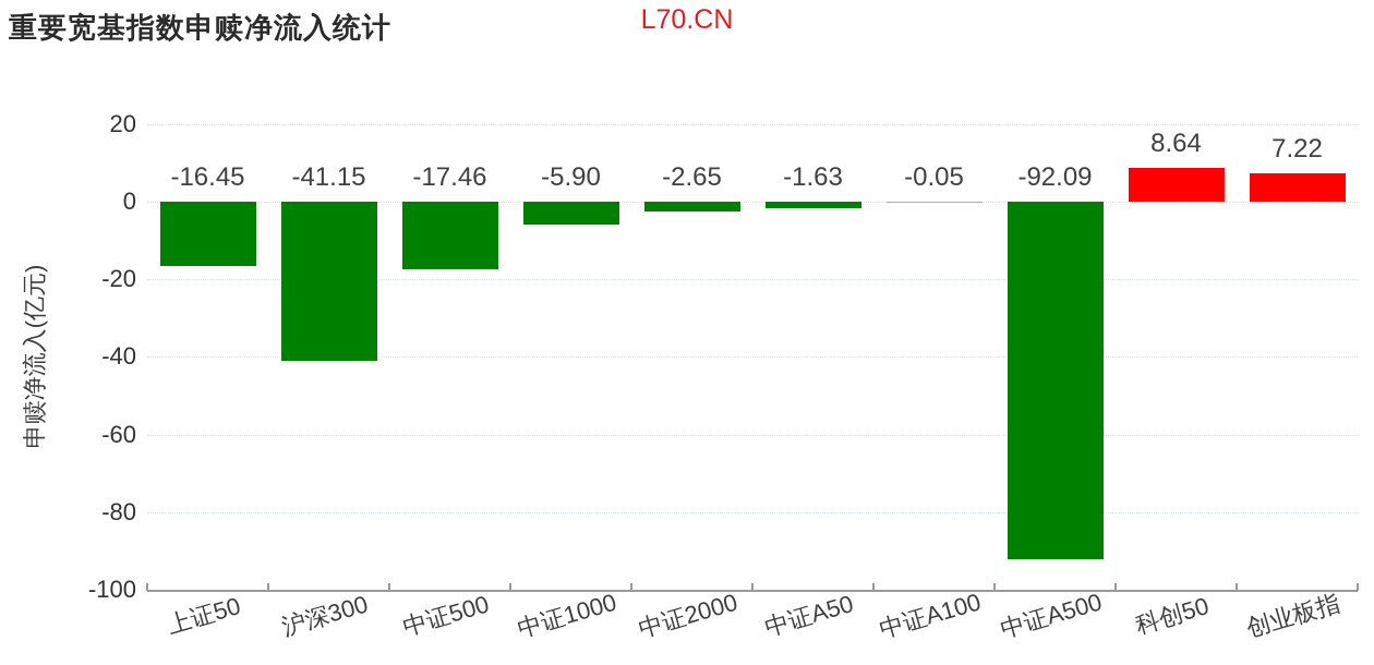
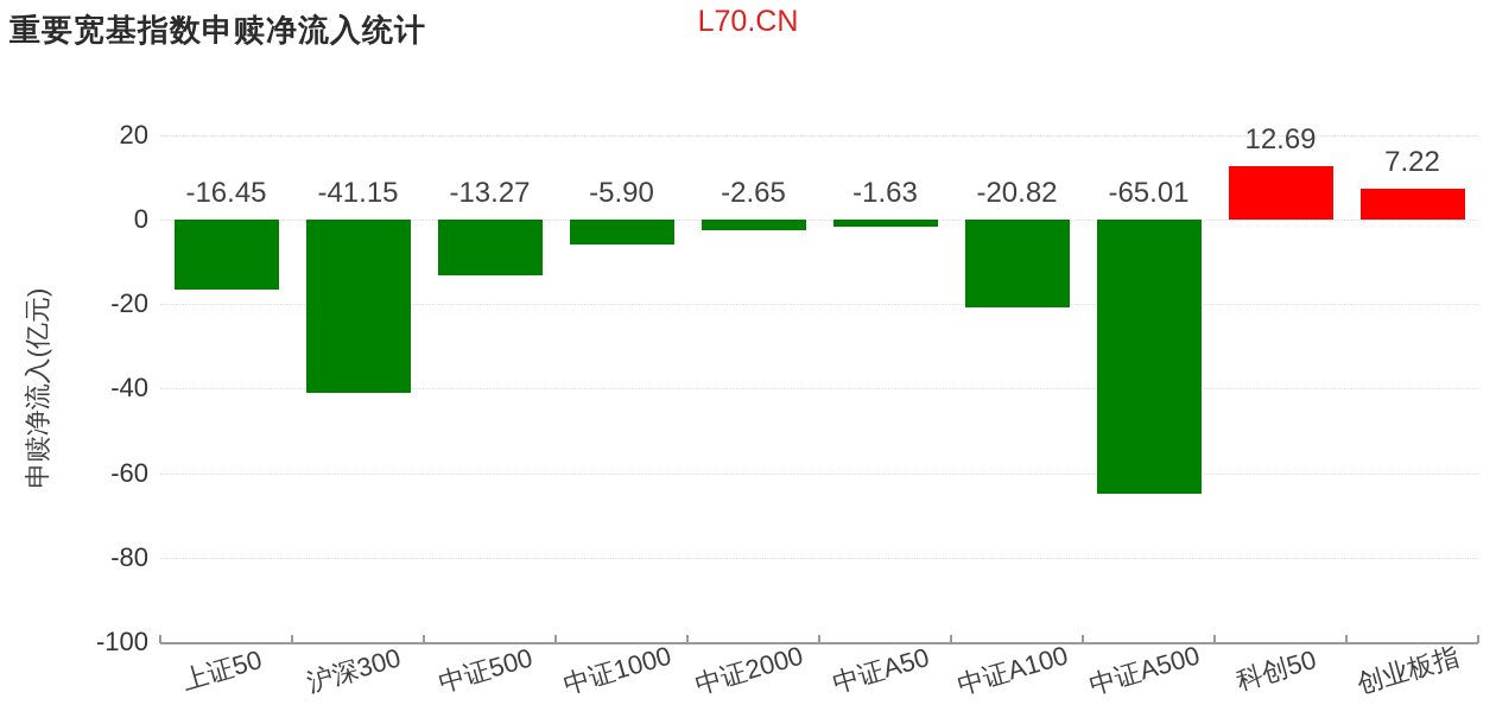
中证500: -17.46 -> -13.27
中证A100: -0.05 -> -20.82
中证A500: -92.09 -> -65.01
科创50: 8.64 -> 12.69
